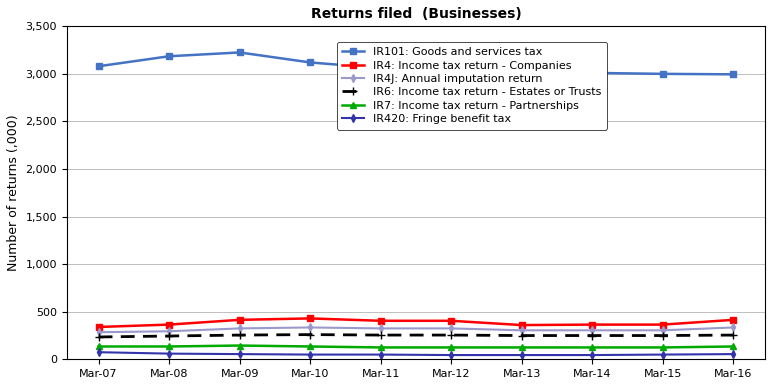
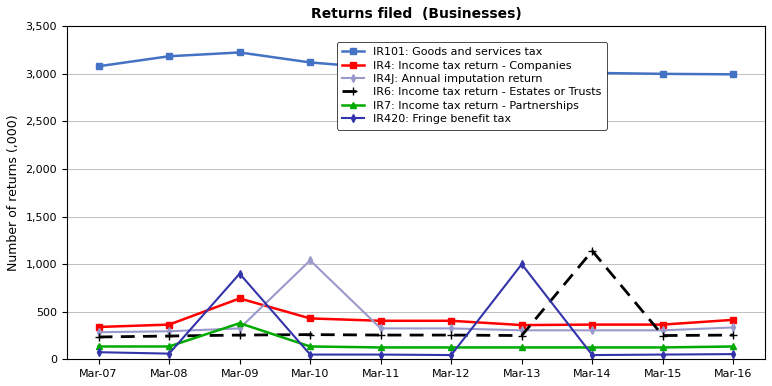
IR4: Income tax return - Companies/Mar-09: 420 -> 640
IR7: Income tax return - Partnerships/Mar-09: 140 -> 380
IR420: Fringe benefit tax/Mar-09: 60 -> 900
IR4J: Annual imputation return/Mar-10: 340 -> 1,040
IR420: Fringe benefit tax/Mar-13: 40 -> 1,000
IR6: Income tax return - Estates or Trusts/Mar-14: 250 -> 1,140
